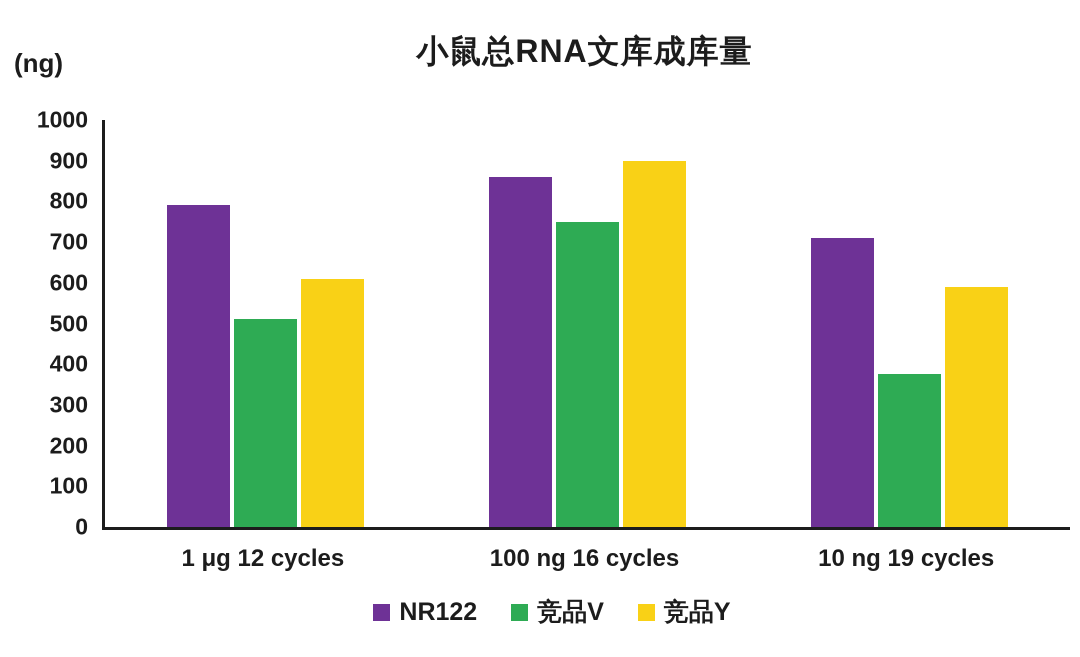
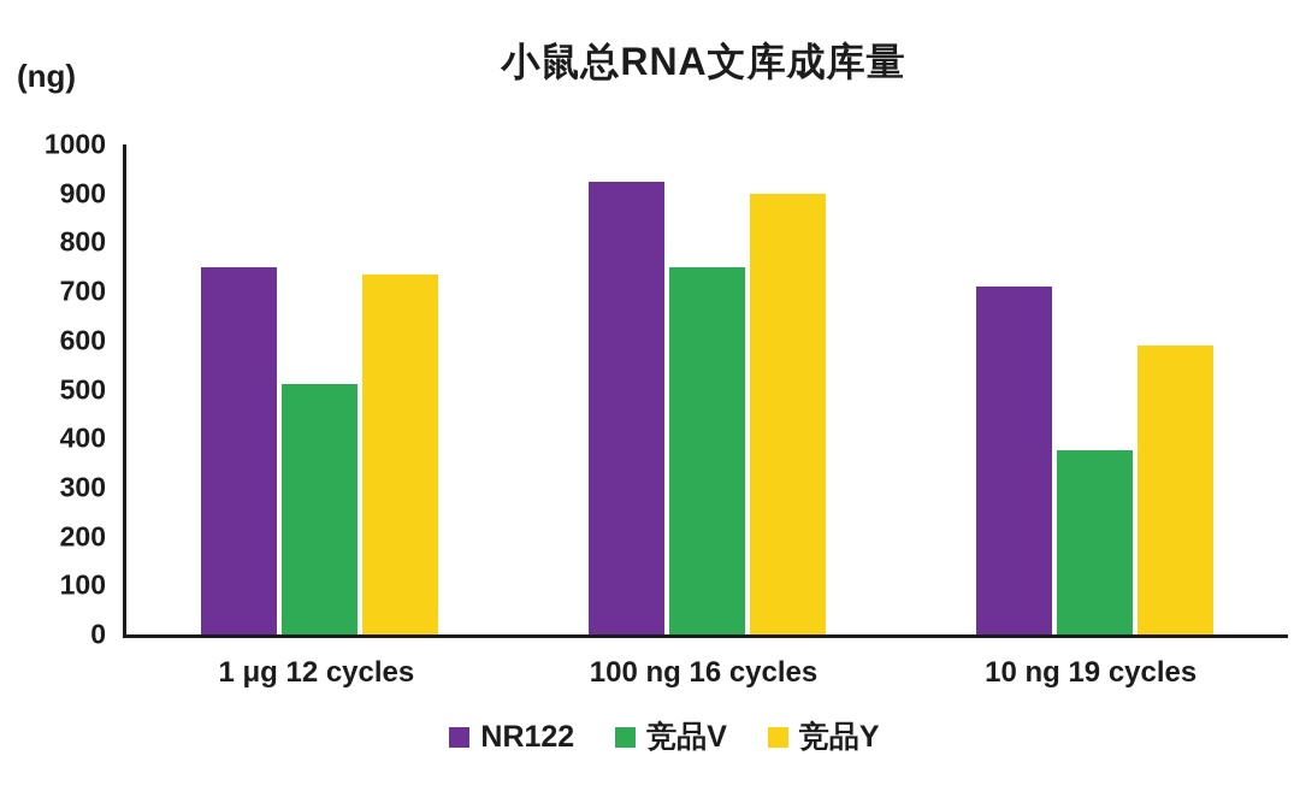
NR122/1 μg 12 cycles: 790 -> 750
竞品Y/1 μg 12 cycles: 610 -> 740
NR122/100 ng 16 cycles: 860 -> 920
